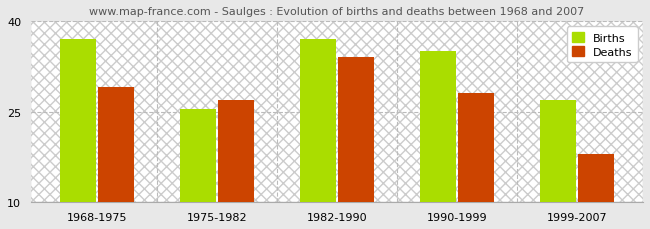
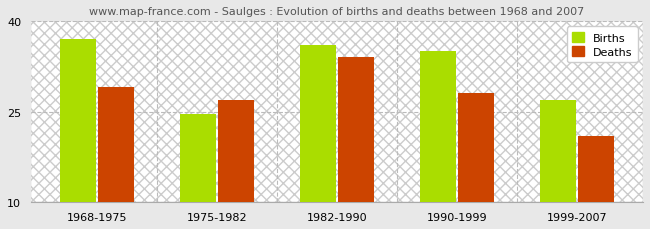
Births/1975-1982: 25.5 -> 24.6
Births/1982-1990: 37.0 -> 36.0
Deaths/1999-2007: 18 -> 21
